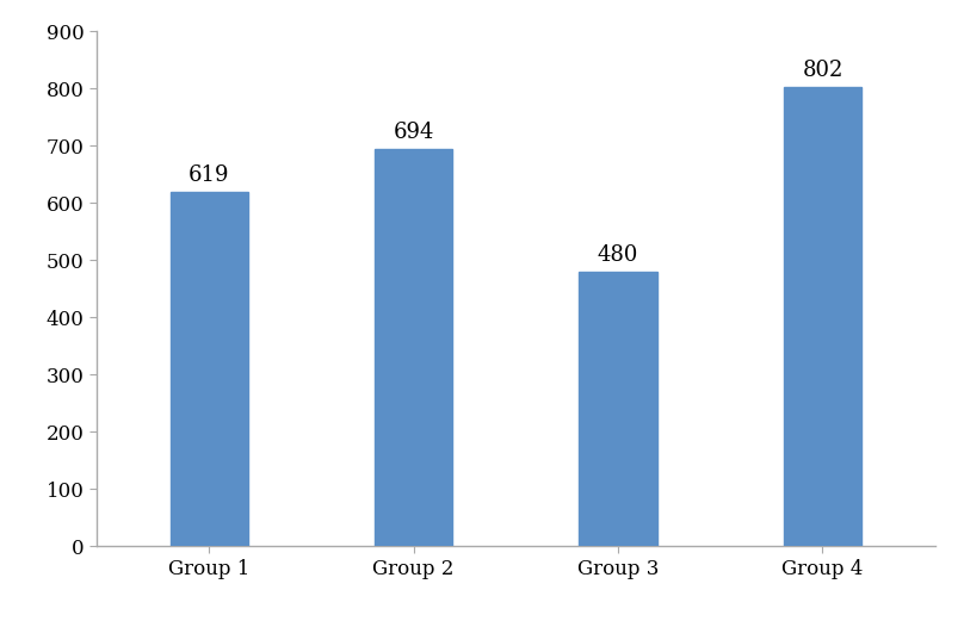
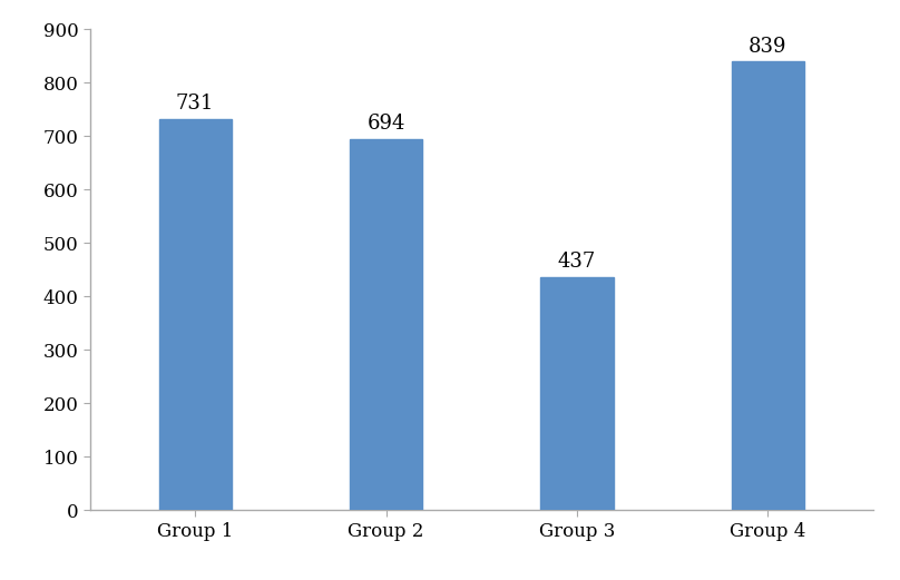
Group 1: 619 -> 731
Group 3: 480 -> 437
Group 4: 802 -> 839
